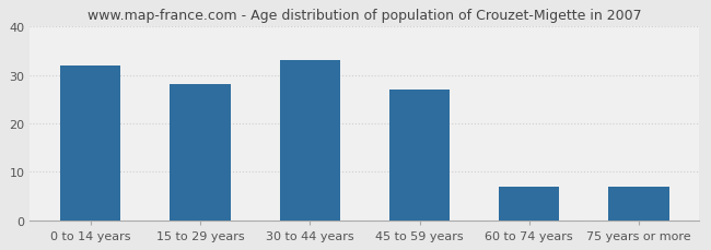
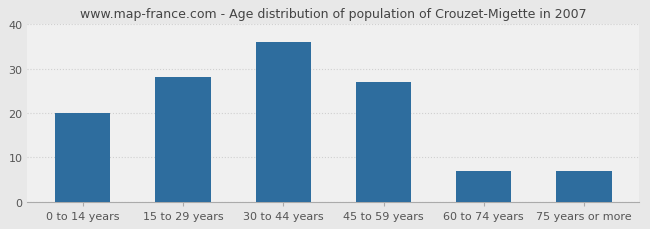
0 to 14 years: 32 -> 20
30 to 44 years: 33 -> 36
